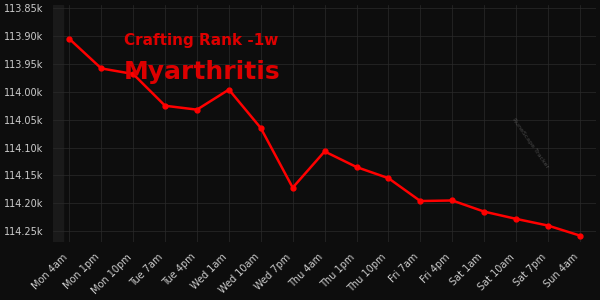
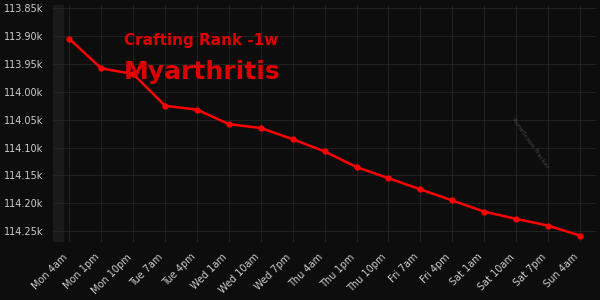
Wed 1am: 113.996k -> 114.058k
Wed 7pm: 114.172k -> 114.085k
Fri 7am: 114.196k -> 114.175k
